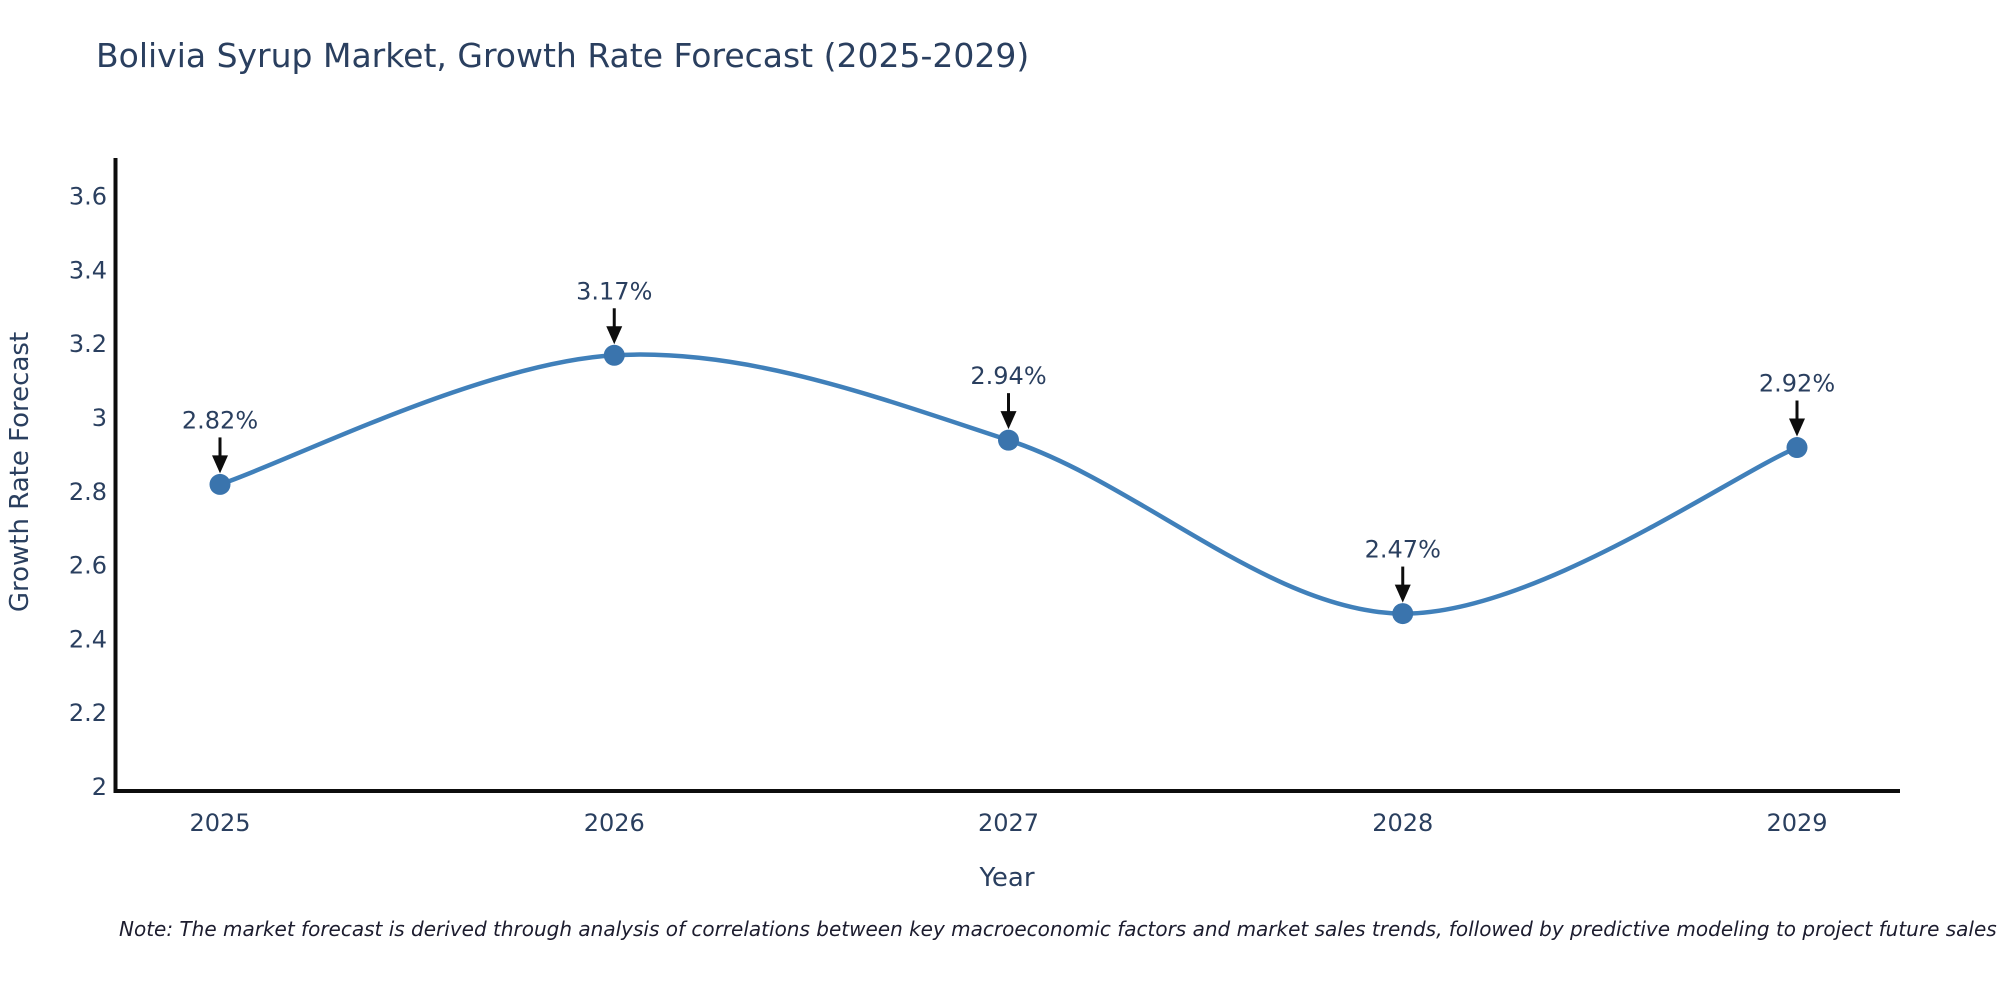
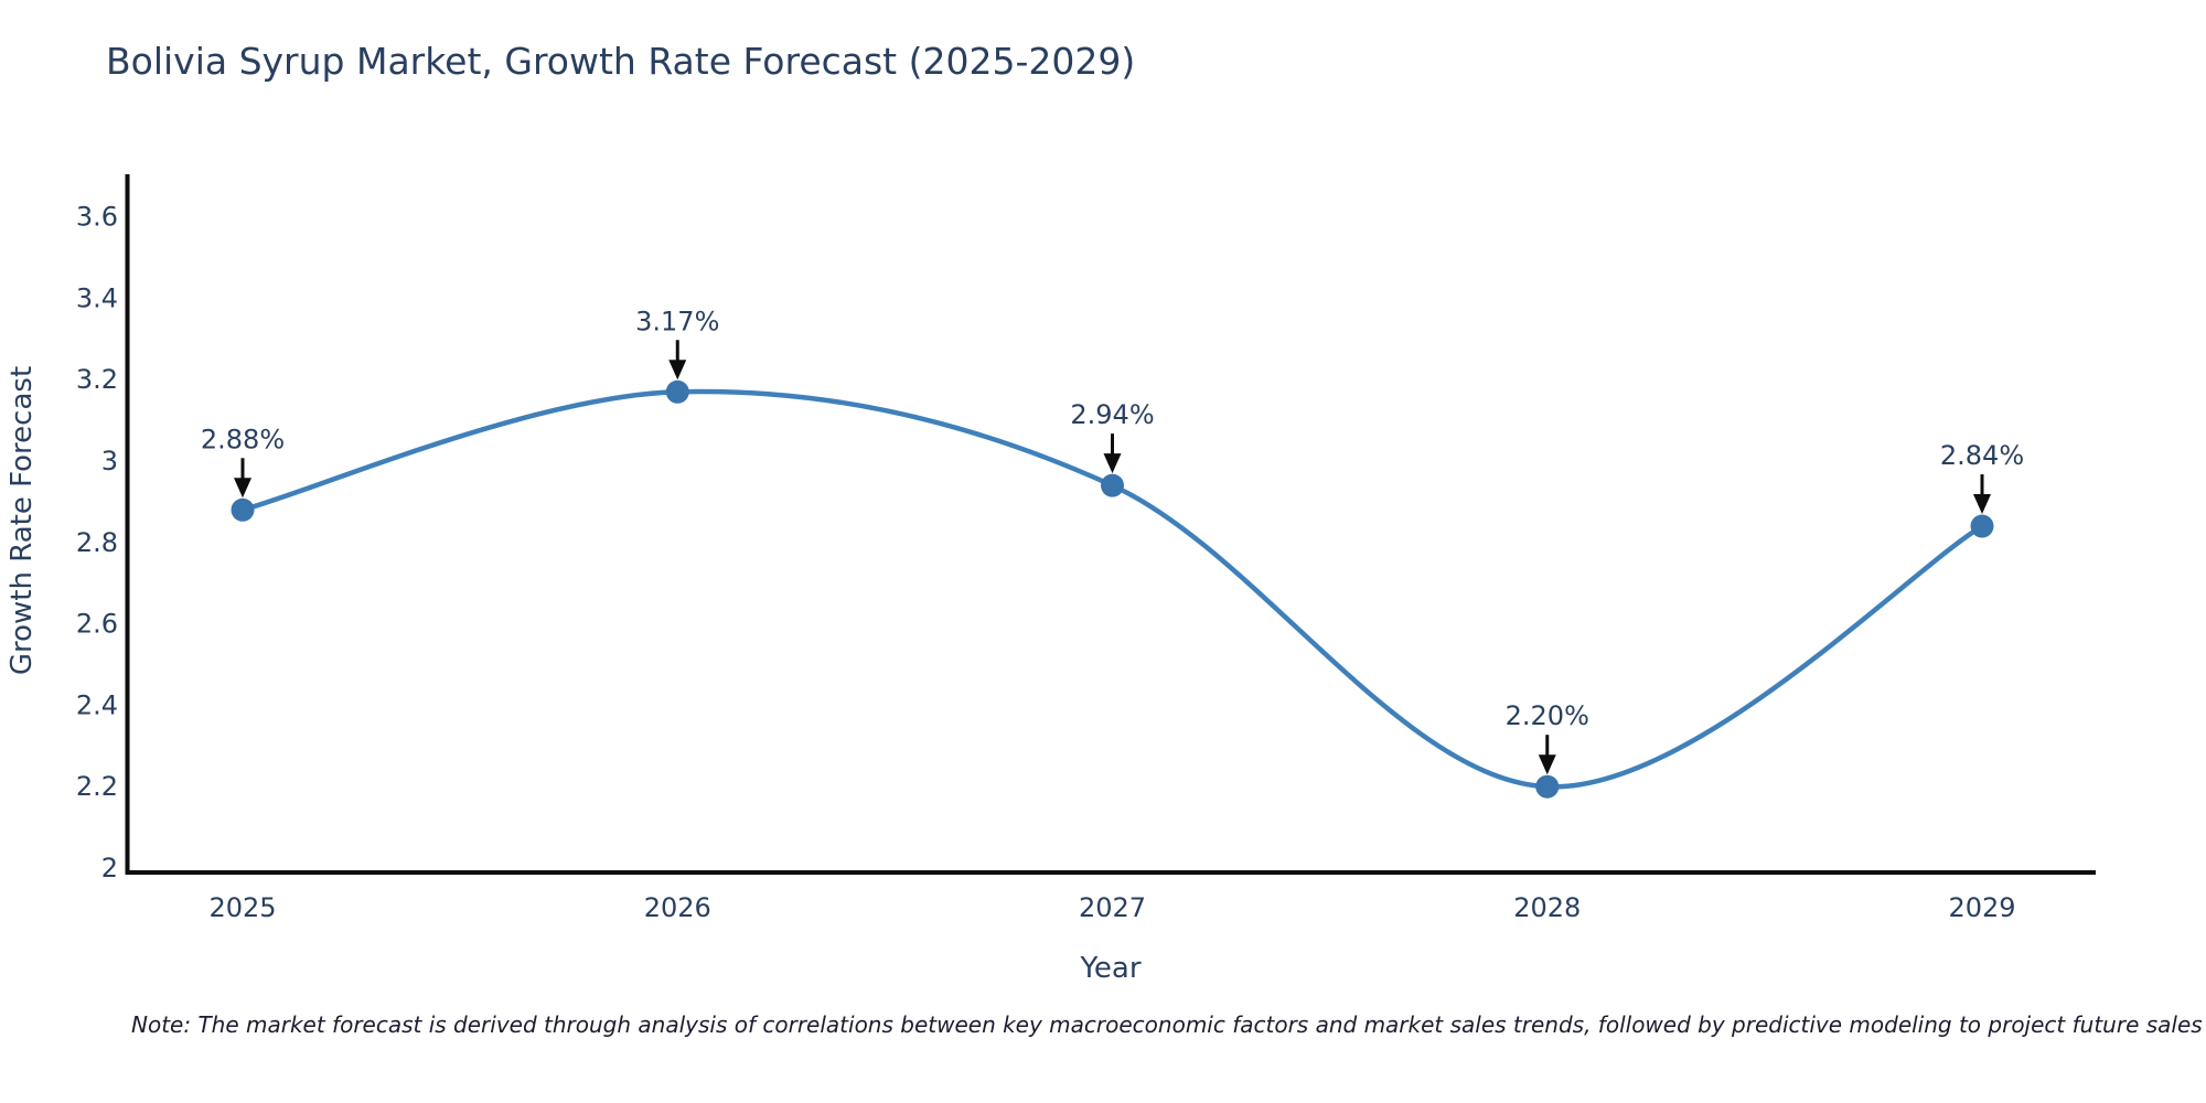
2025: 2.82% -> 2.88%
2028: 2.47% -> 2.20%
2029: 2.92% -> 2.84%
